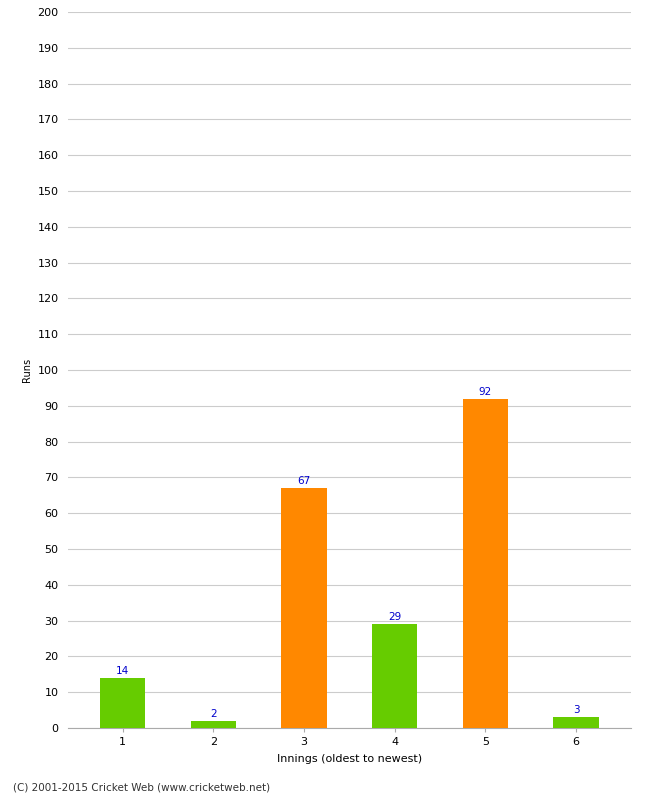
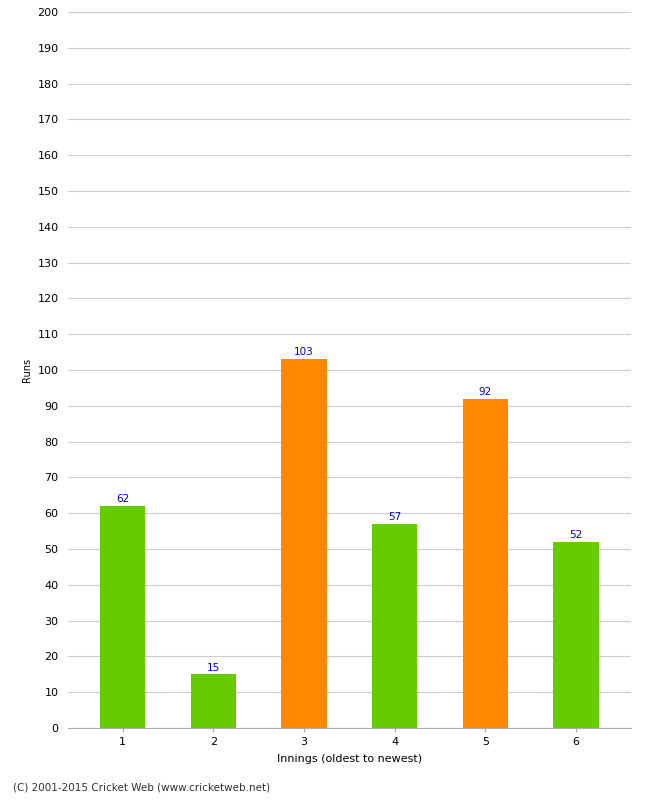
1: 14 -> 62
2: 2 -> 15
3: 67 -> 103
4: 29 -> 57
6: 3 -> 52
